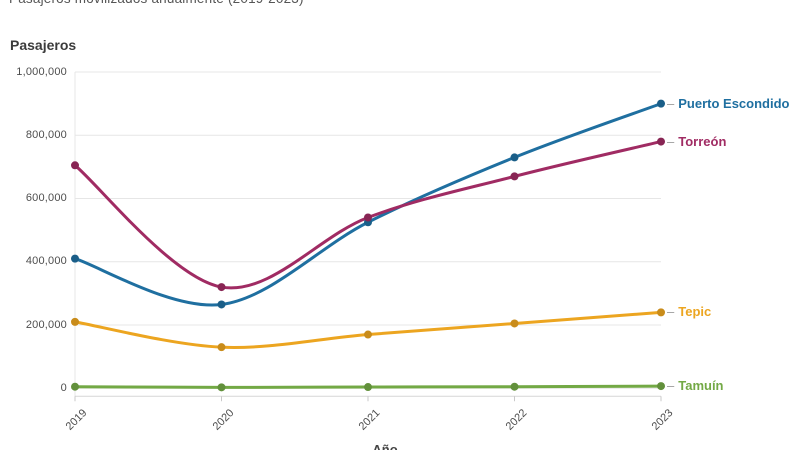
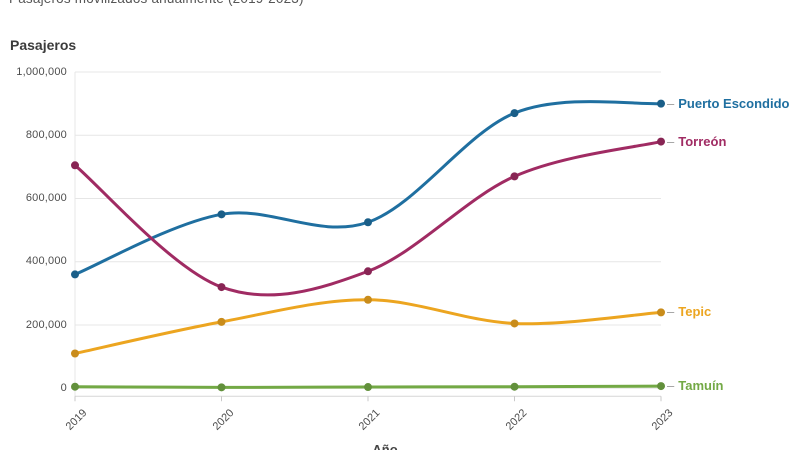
Puerto Escondido/2019: 410000 -> 360000
Tepic/2019: 210000 -> 110000
Puerto Escondido/2020: 260000 -> 550000
Tepic/2020: 130000 -> 210000
Torreón/2021: 540000 -> 370000
Tepic/2021: 170000 -> 280000
Puerto Escondido/2022: 730000 -> 870000
